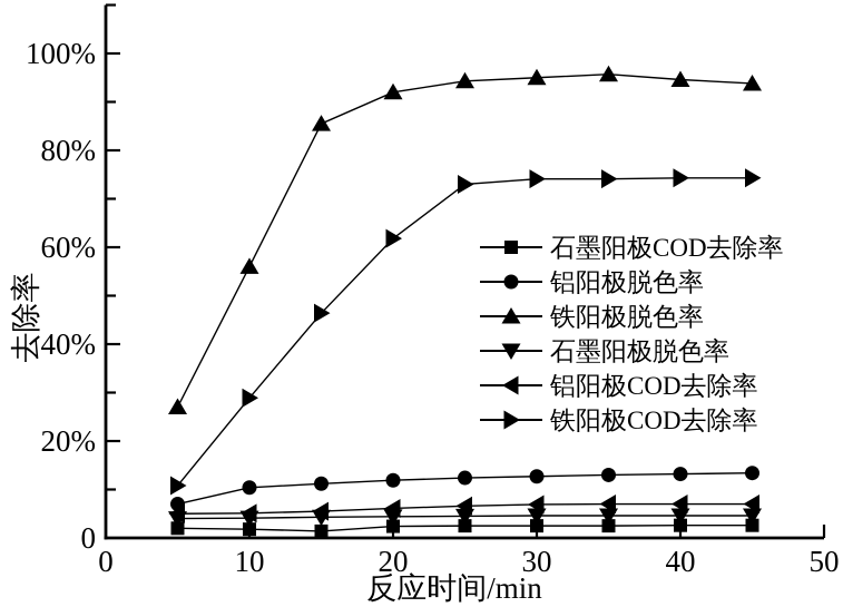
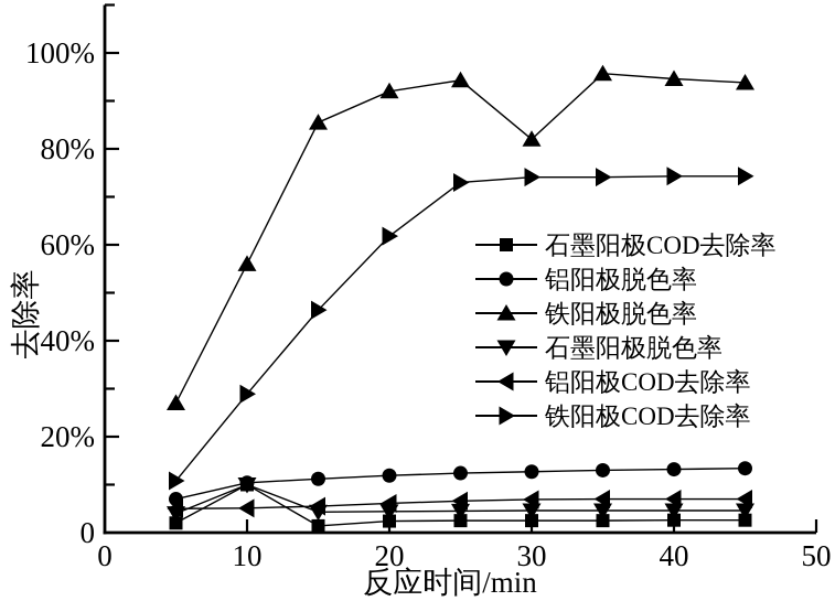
石墨阳极COD去除率/10: 2% -> 10%
石墨阳极脱色率/10: 4% -> 10%
铁阳极脱色率/30: 95% -> 82%
